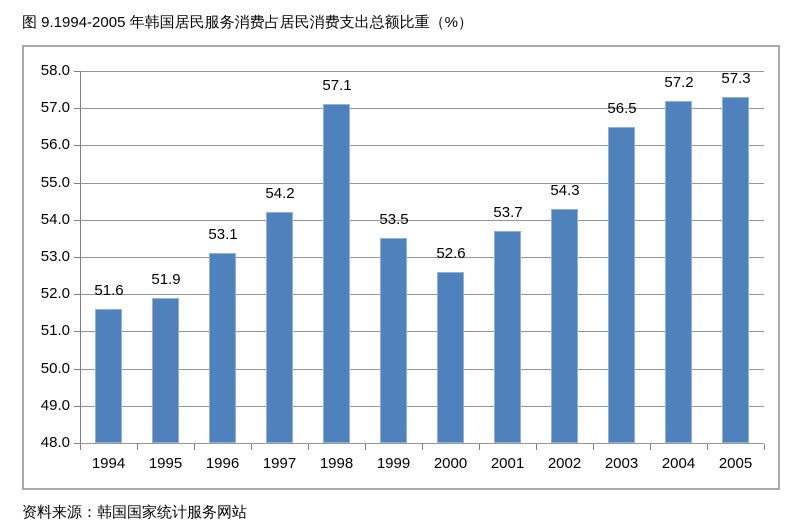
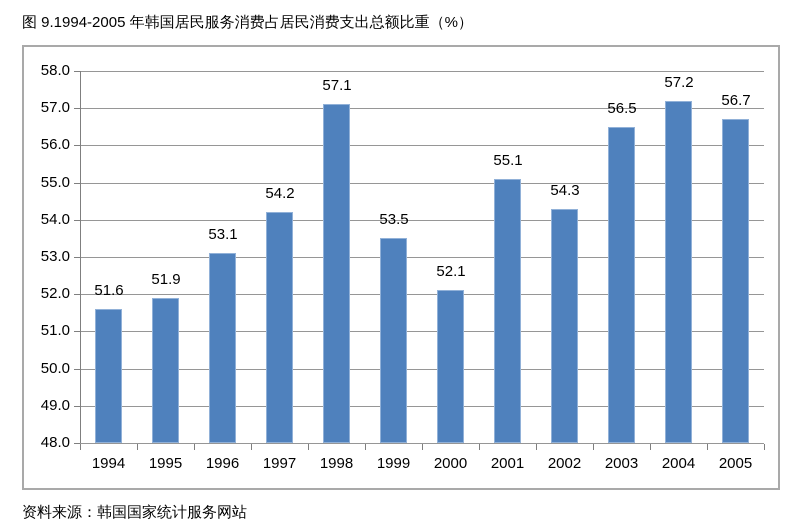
2000: 52.6 -> 52.1
2001: 53.7 -> 55.1
2005: 57.3 -> 56.7
